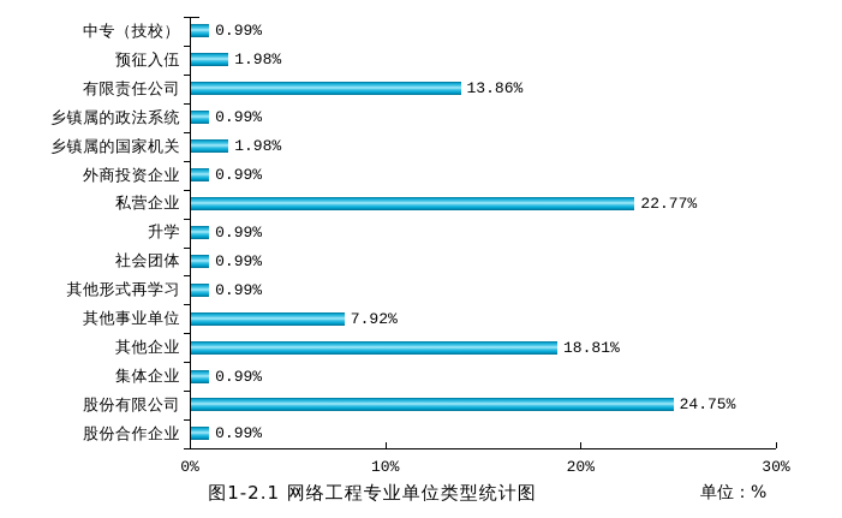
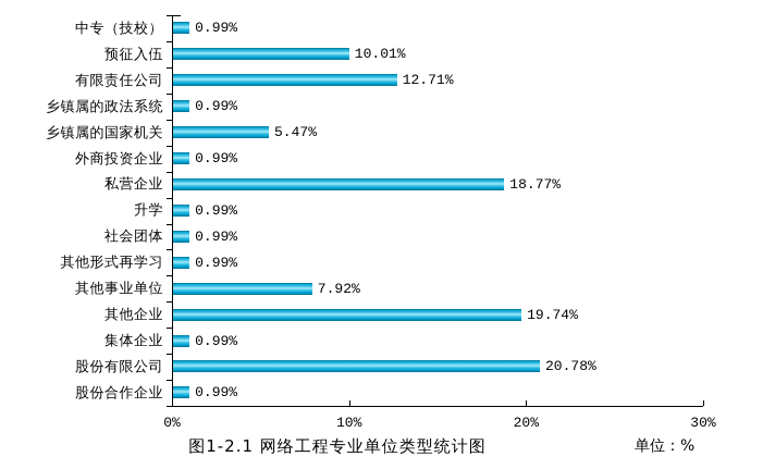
预征入伍: 1.98% -> 10.01%
有限责任公司: 13.86% -> 12.71%
乡镇属的国家机关: 1.98% -> 5.47%
私营企业: 22.77% -> 18.77%
其他企业: 18.81% -> 19.74%
股份有限公司: 24.75% -> 20.78%
